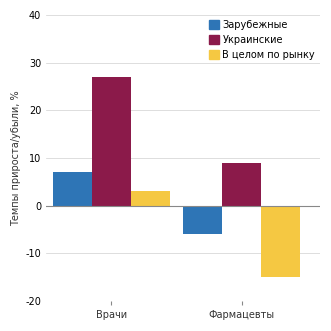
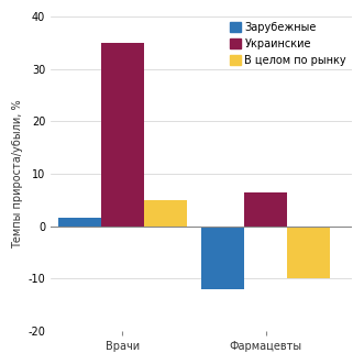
Зарубежные/Врачи: 7.0 -> 1.5
Украинские/Врачи: 27.0 -> 35.0
В целом по рынку/Врачи: 3 -> 5
Зарубежные/Фармацевты: -6.0 -> -12.0
Украинские/Фармацевты: 9.0 -> 6.5
В целом по рынку/Фармацевты: -15 -> -10
